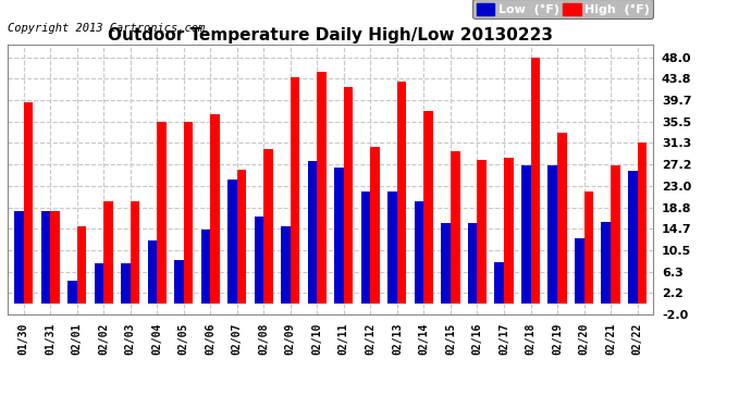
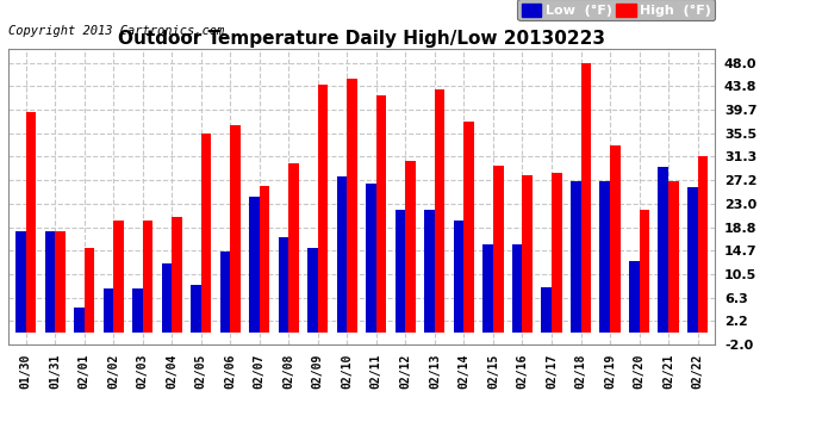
High (°F)/02/04: 35.4 -> 20.5
Low (°F)/02/21: 16.0 -> 29.5
